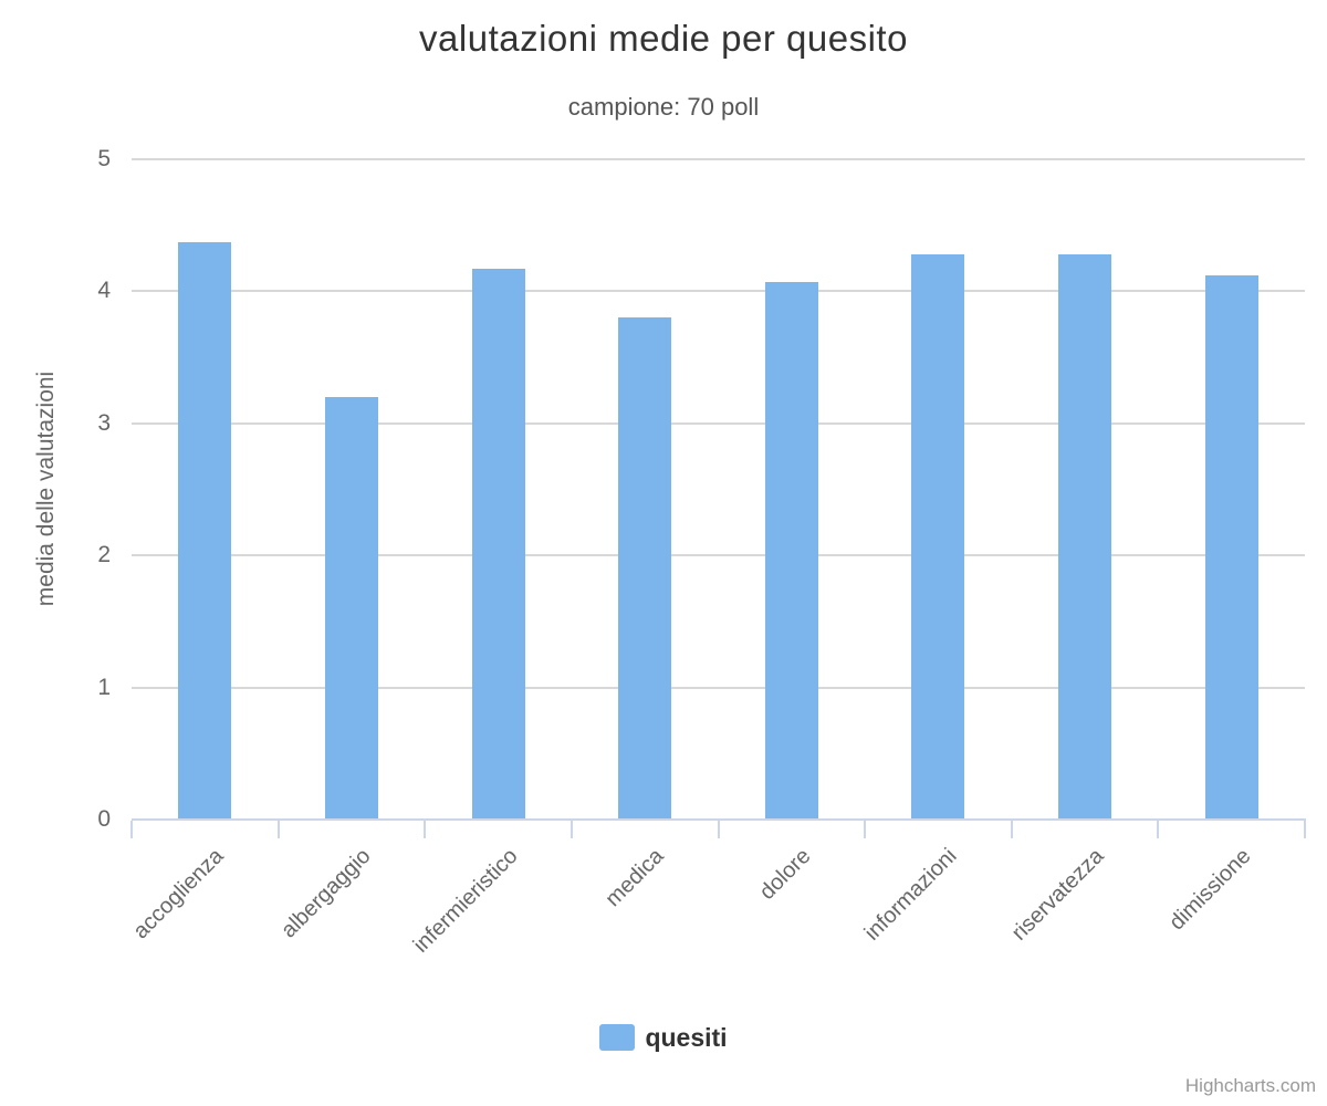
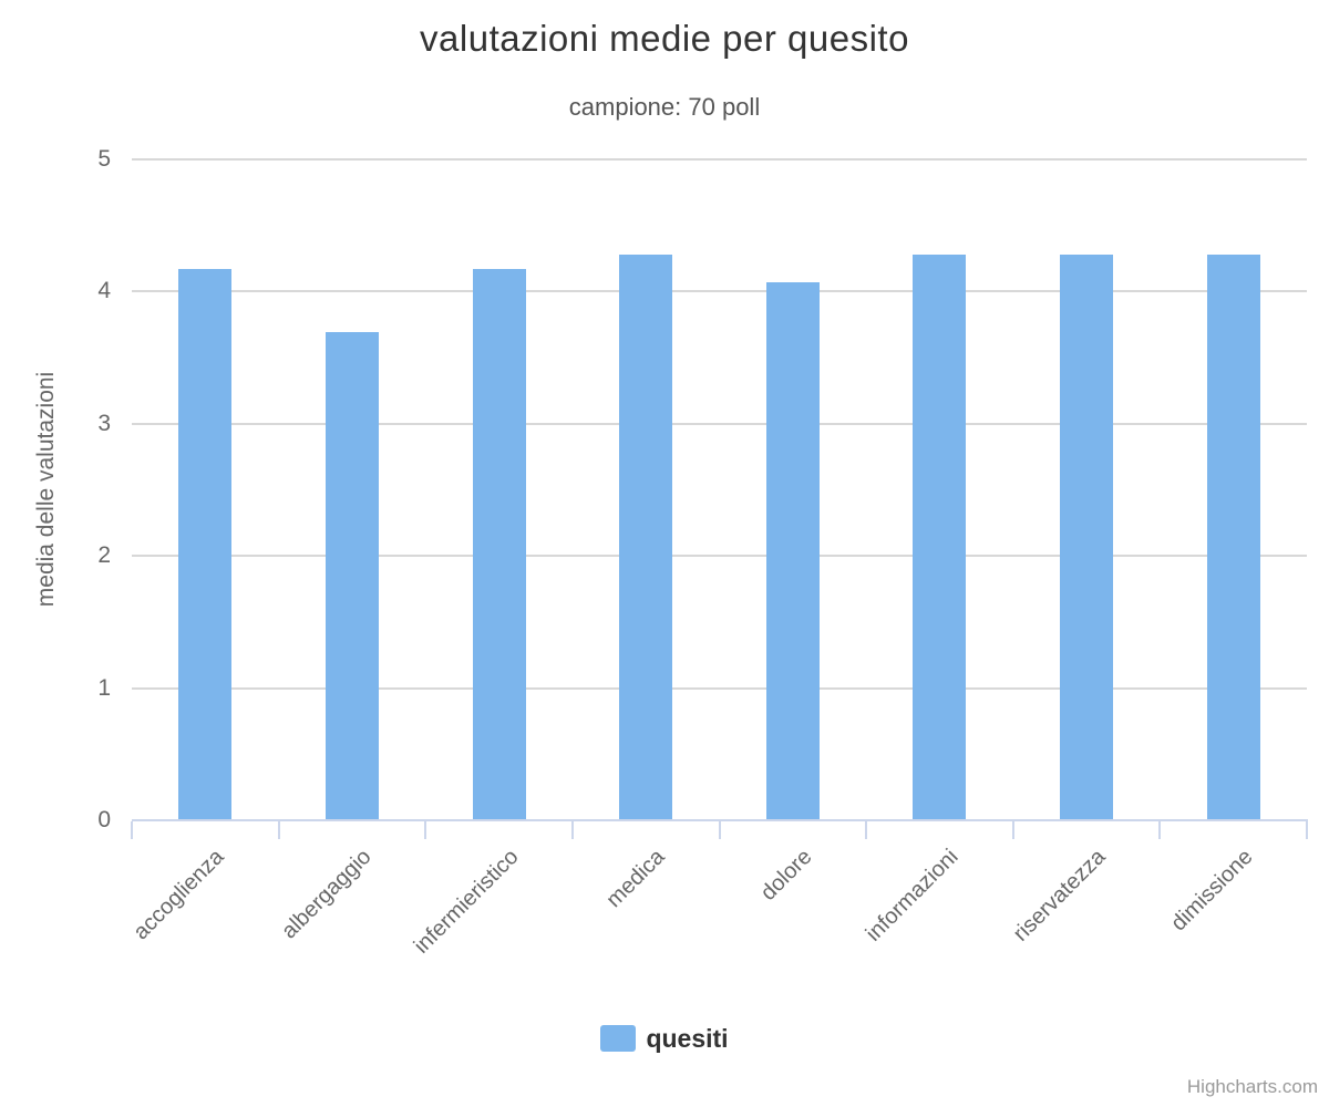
accoglienza: 4.37 -> 4.17
albergaggio: 3.20 -> 3.69
medica: 3.80 -> 4.28
dimissione: 4.12 -> 4.28
